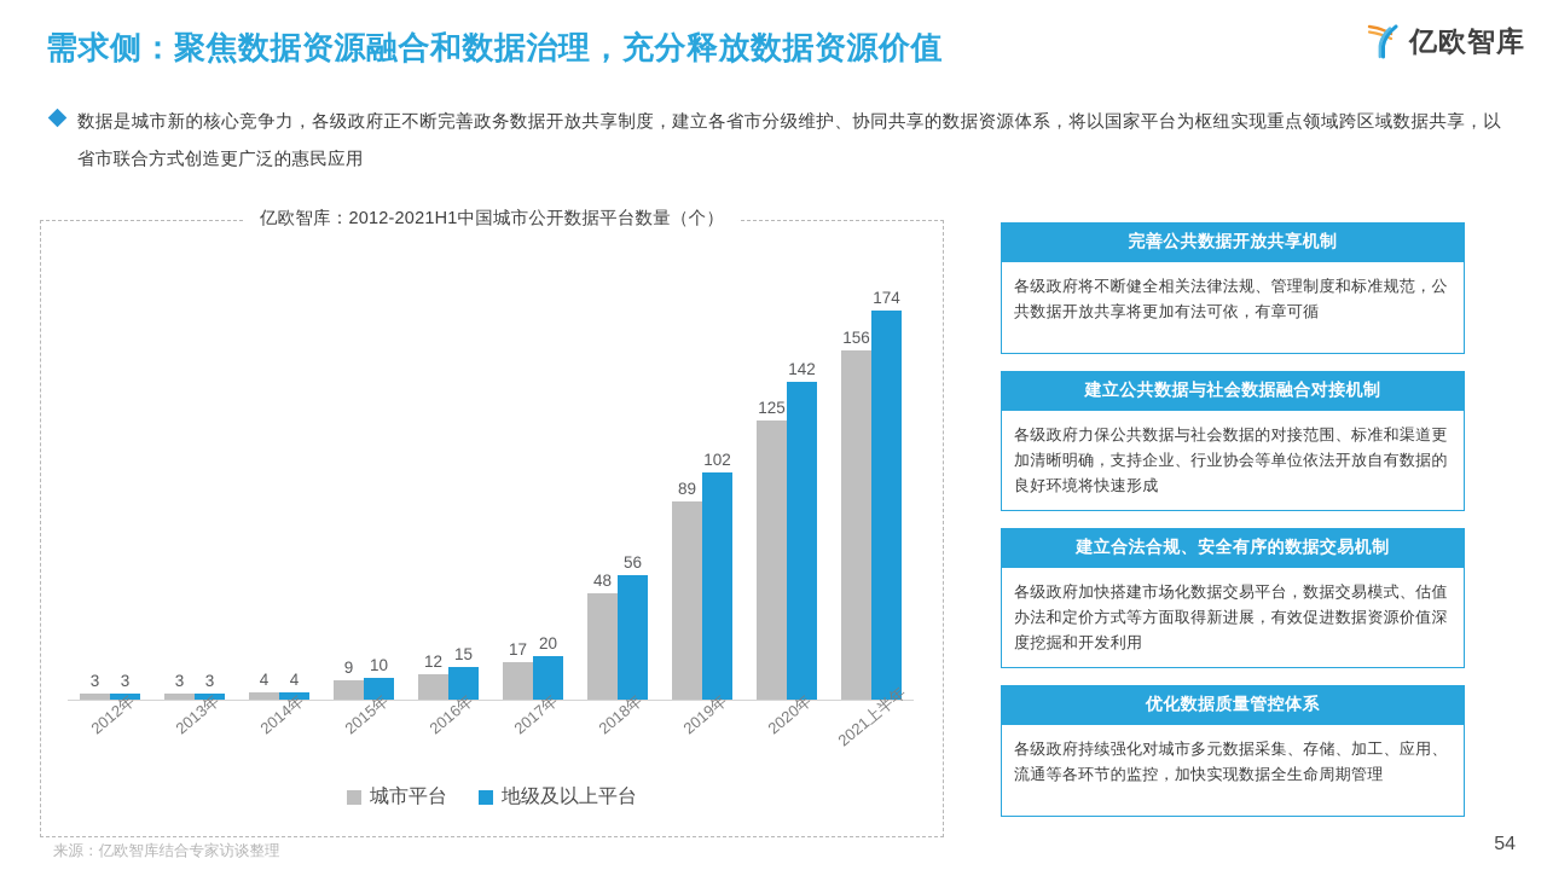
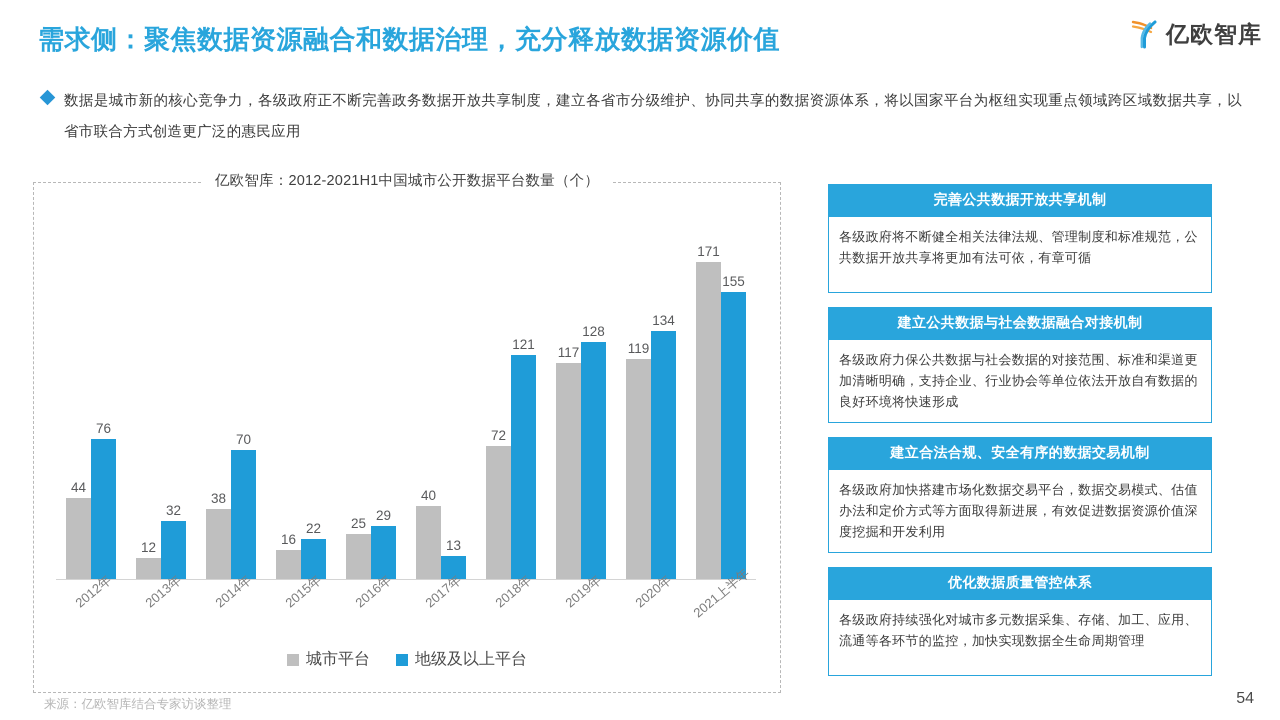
城市平台/2012年: 3 -> 44
地级及以上平台/2012年: 3 -> 76
城市平台/2013年: 3 -> 12
地级及以上平台/2013年: 3 -> 32
城市平台/2014年: 4 -> 38
地级及以上平台/2014年: 4 -> 70
城市平台/2015年: 9 -> 16
地级及以上平台/2015年: 10 -> 22
城市平台/2016年: 12 -> 25
地级及以上平台/2016年: 15 -> 29
城市平台/2017年: 17 -> 40
地级及以上平台/2017年: 20 -> 13
城市平台/2018年: 48 -> 72
地级及以上平台/2018年: 56 -> 121
城市平台/2019年: 89 -> 117
地级及以上平台/2019年: 102 -> 128
城市平台/2020年: 125 -> 119
地级及以上平台/2020年: 142 -> 134
城市平台/2021上半年: 156 -> 171
地级及以上平台/2021上半年: 174 -> 155
